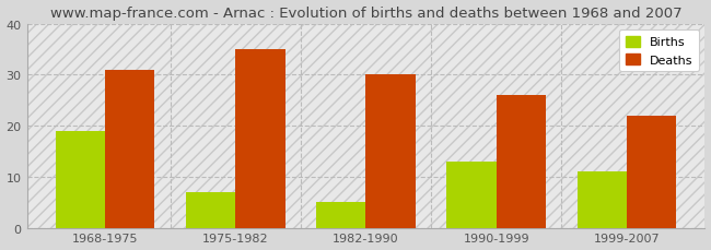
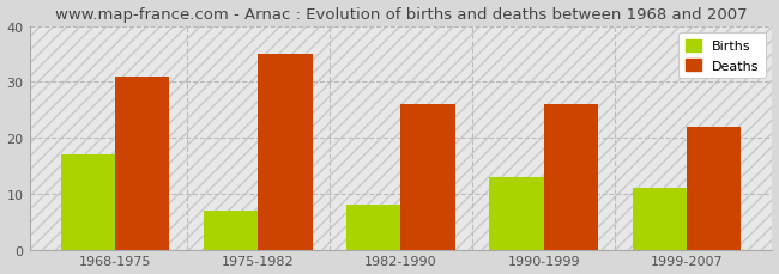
Births/1968-1975: 19 -> 17
Births/1982-1990: 5 -> 8
Deaths/1982-1990: 30 -> 26
